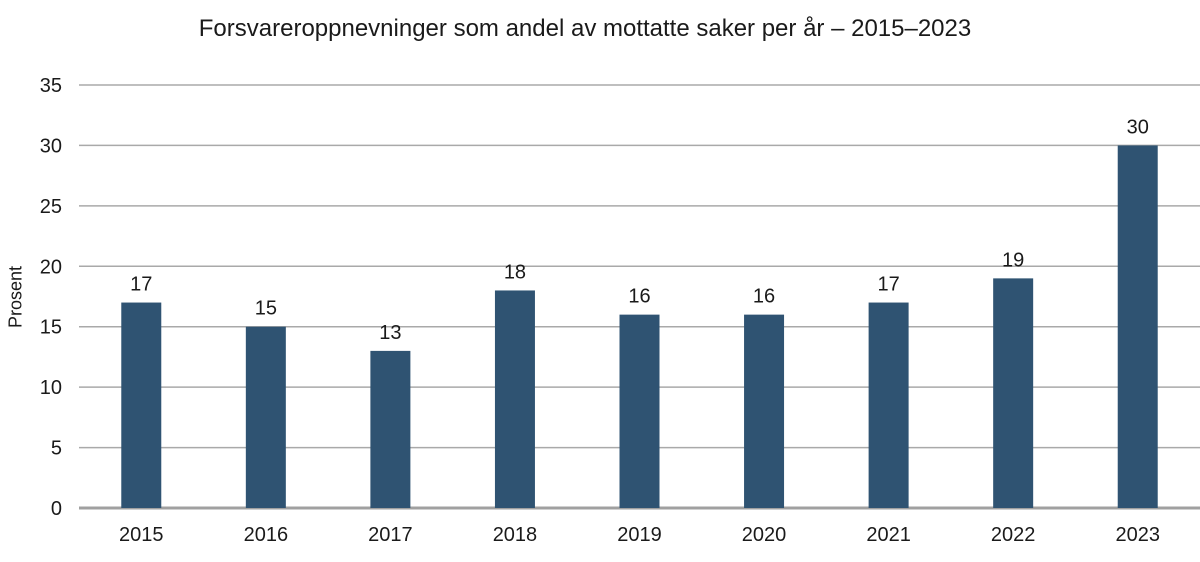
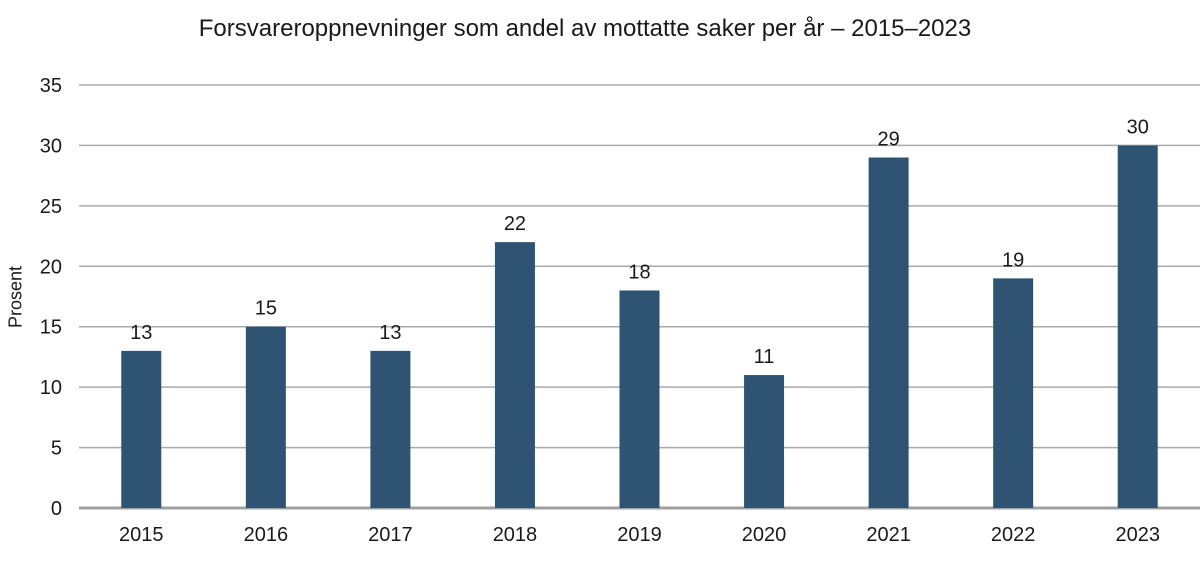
2015: 17 -> 13
2018: 18 -> 22
2019: 16 -> 18
2020: 16 -> 11
2021: 17 -> 29
